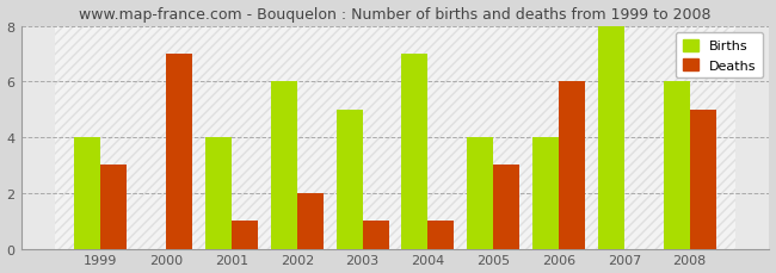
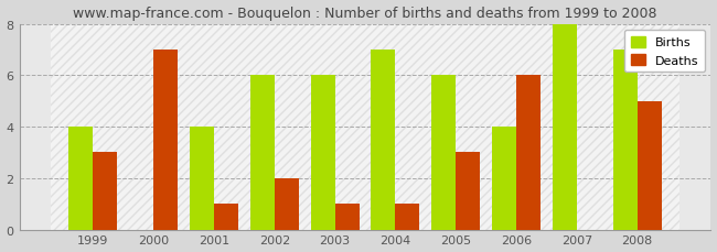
Births/2003: 5 -> 6
Births/2005: 4 -> 6
Births/2008: 6 -> 7
